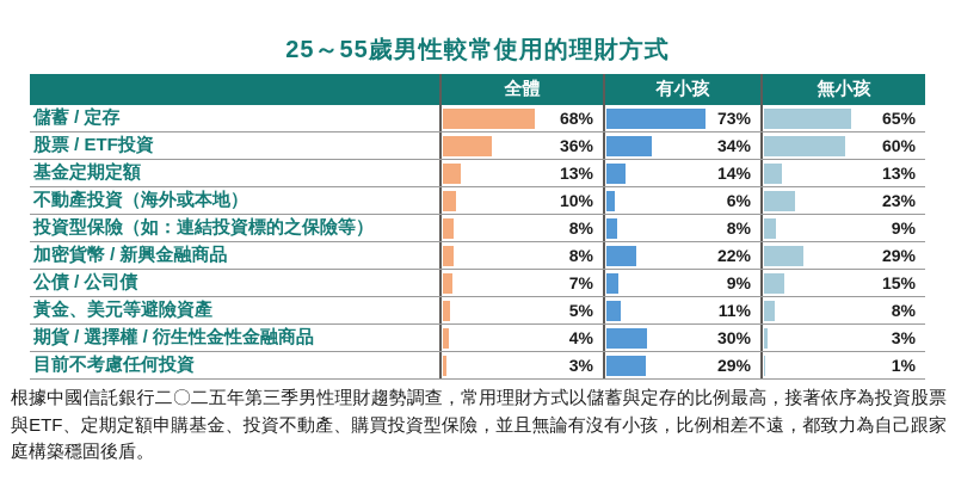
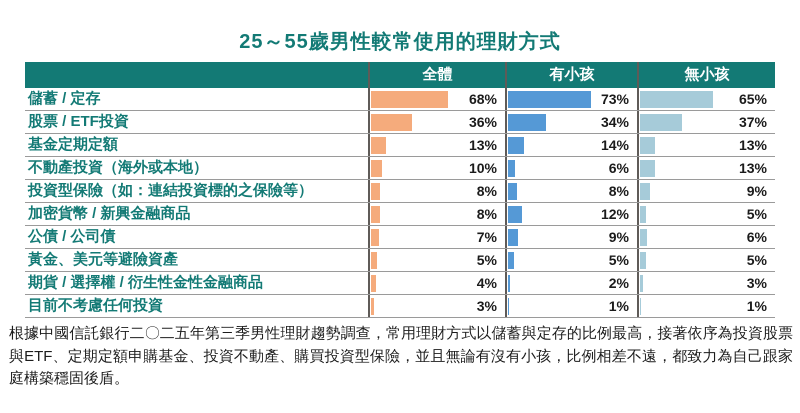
無小孩/股票 / ETF投資: 60% -> 37%
無小孩/不動產投資（海外或本地）: 23% -> 13%
有小孩/加密貨幣 / 新興金融商品: 22% -> 12%
無小孩/加密貨幣 / 新興金融商品: 29% -> 5%
無小孩/公債 / 公司債: 15% -> 6%
有小孩/黃金、美元等避險資產: 11% -> 5%
無小孩/黃金、美元等避險資產: 8% -> 5%
有小孩/期貨 / 選擇權 / 衍生性金性金融商品: 30% -> 2%
有小孩/目前不考慮任何投資: 29% -> 1%
